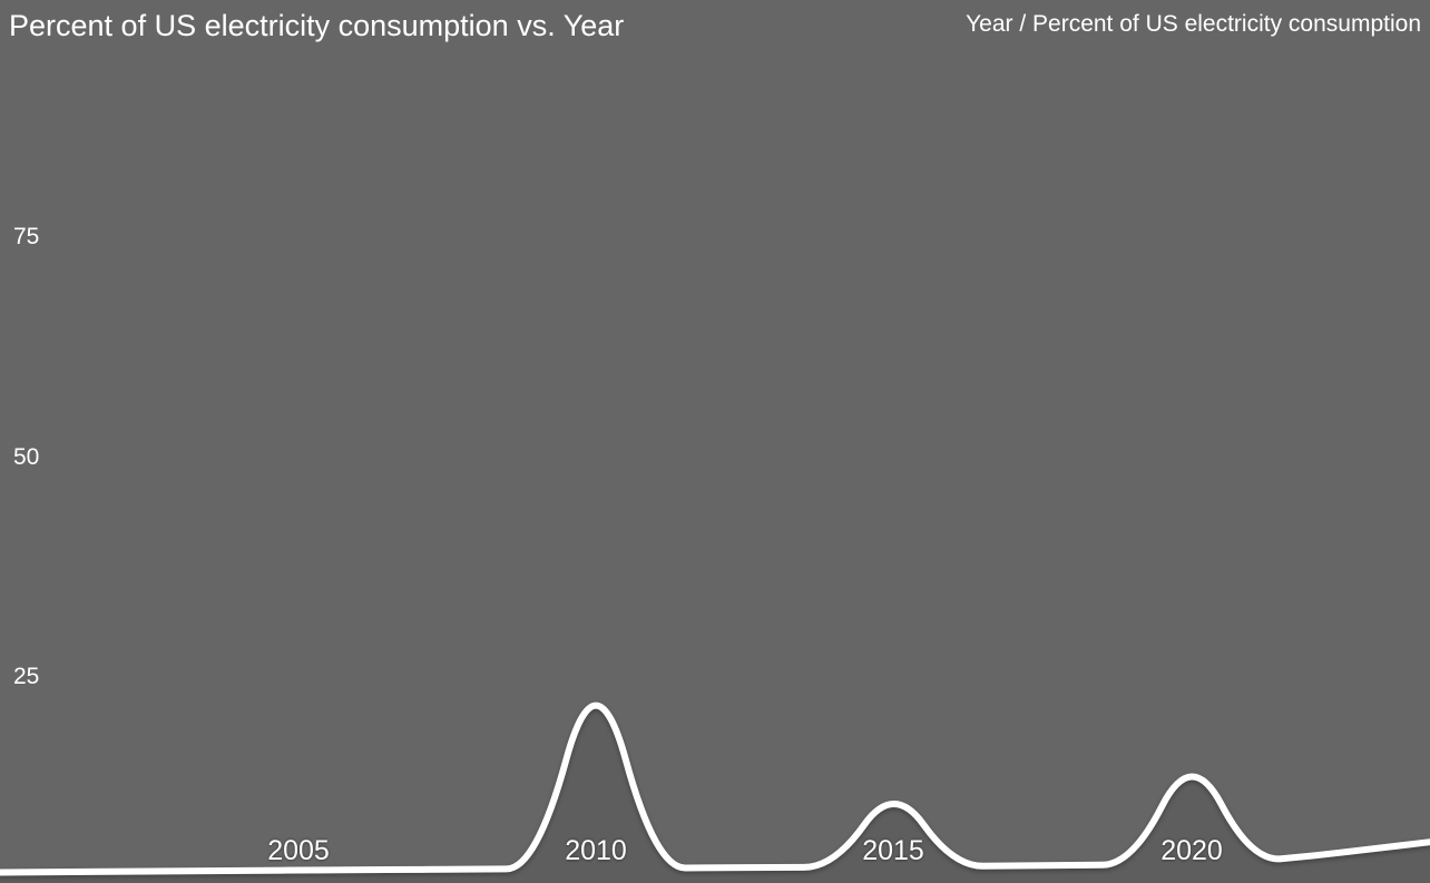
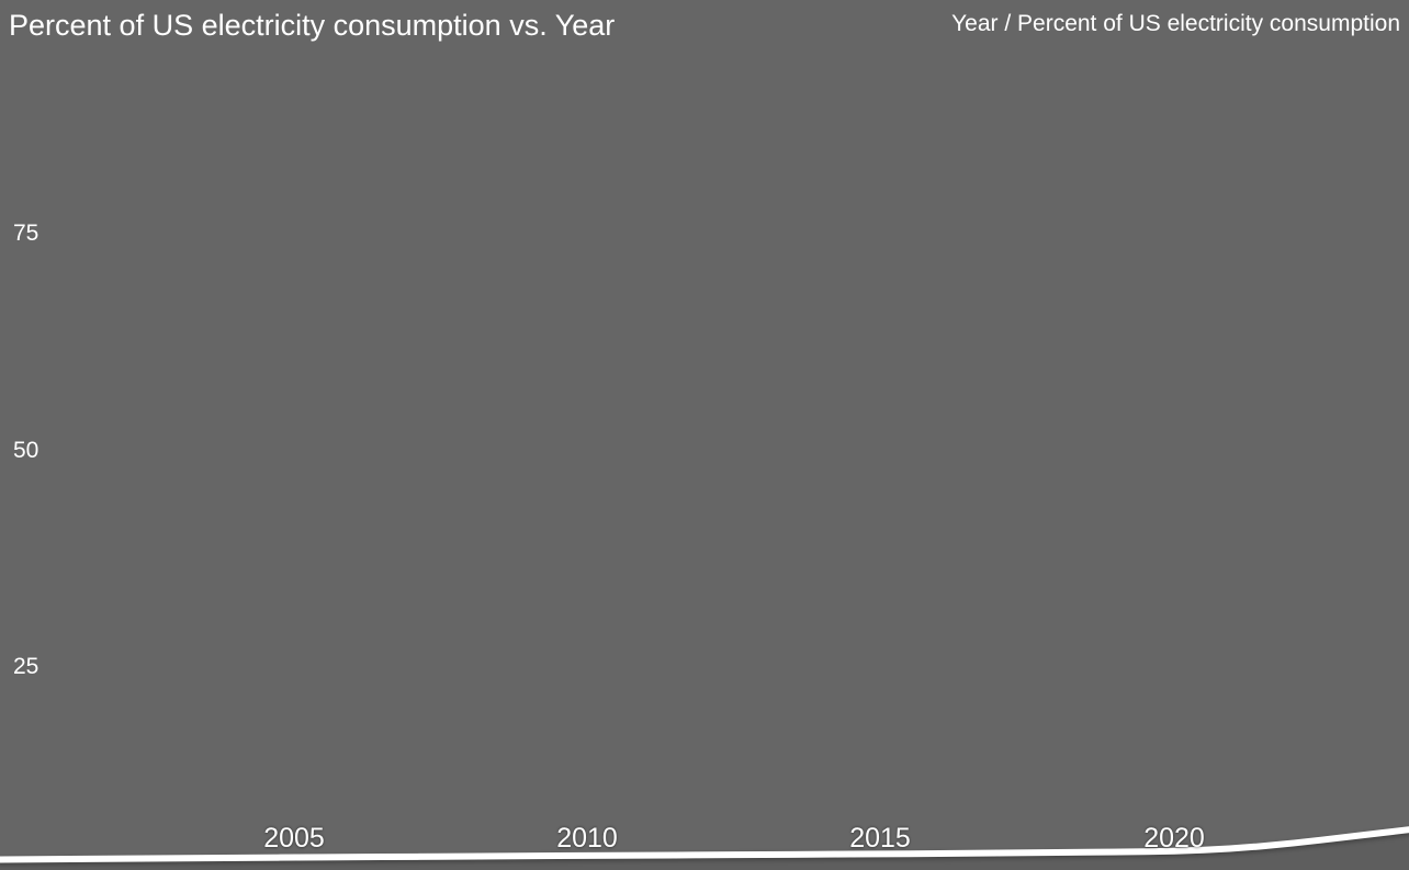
2010: 28 -> 3
2015: 13 -> 4
2020: 17 -> 4
